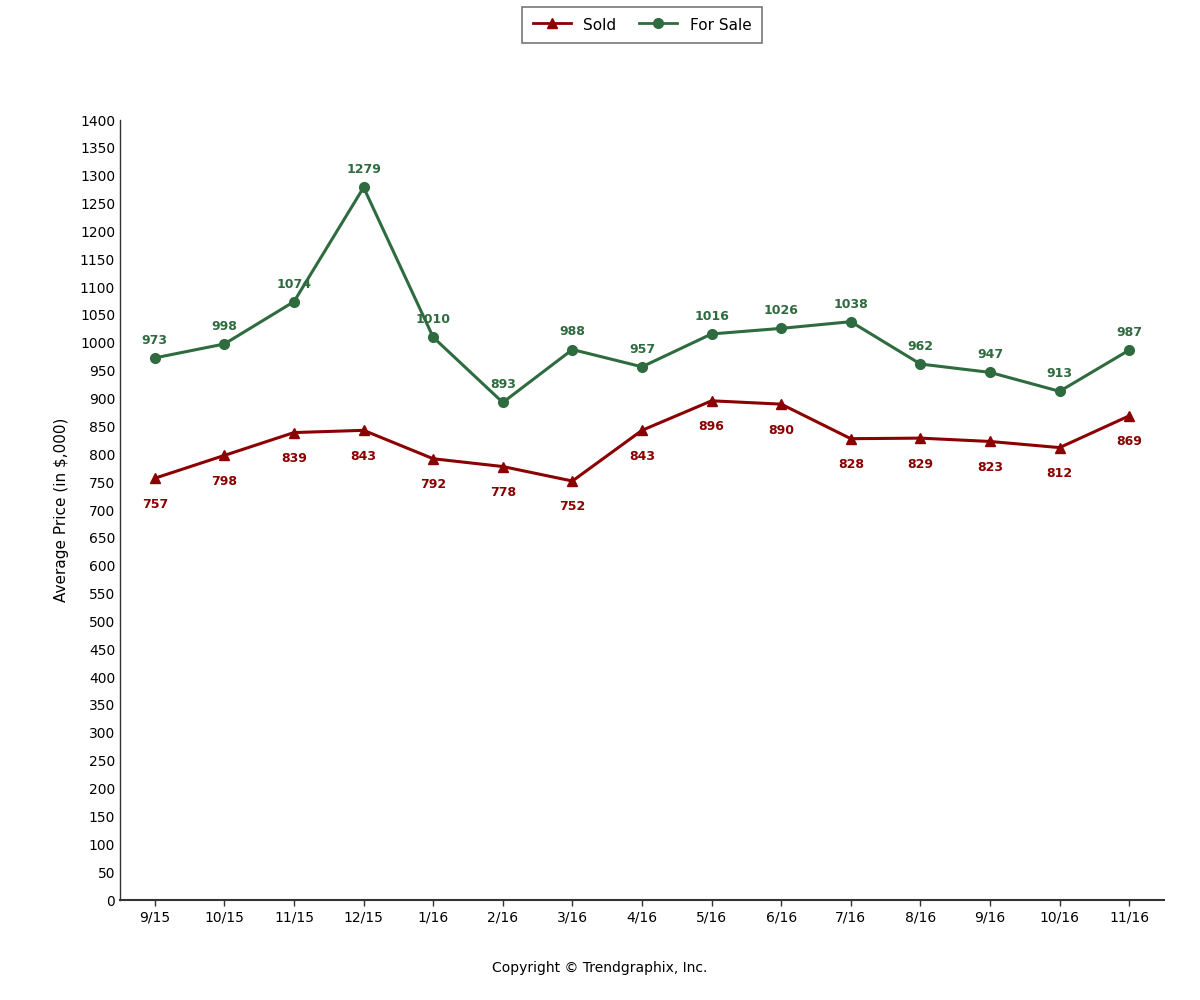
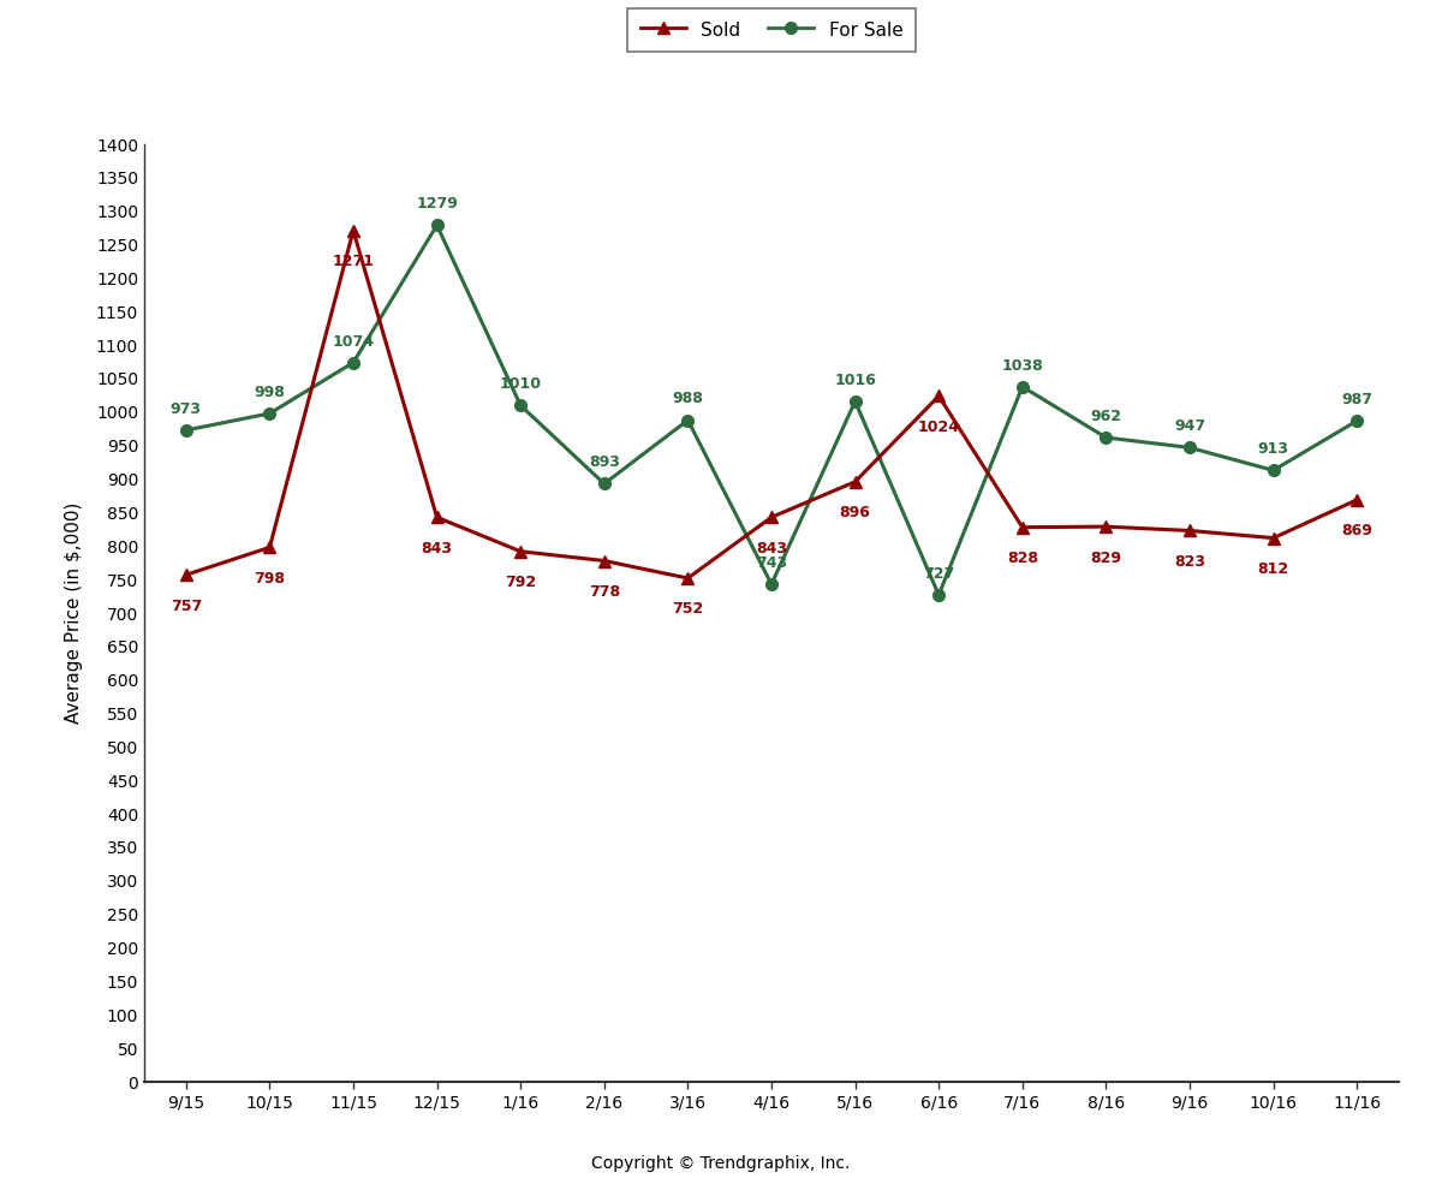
Sold/11/15: 839 -> 1271
For Sale/4/16: 957 -> 743
Sold/6/16: 890 -> 1024
For Sale/6/16: 1026 -> 727
